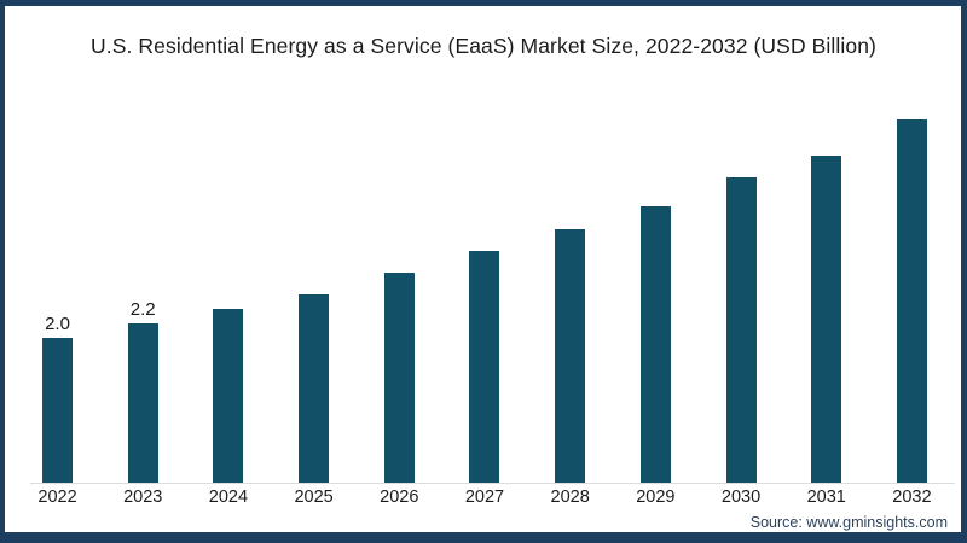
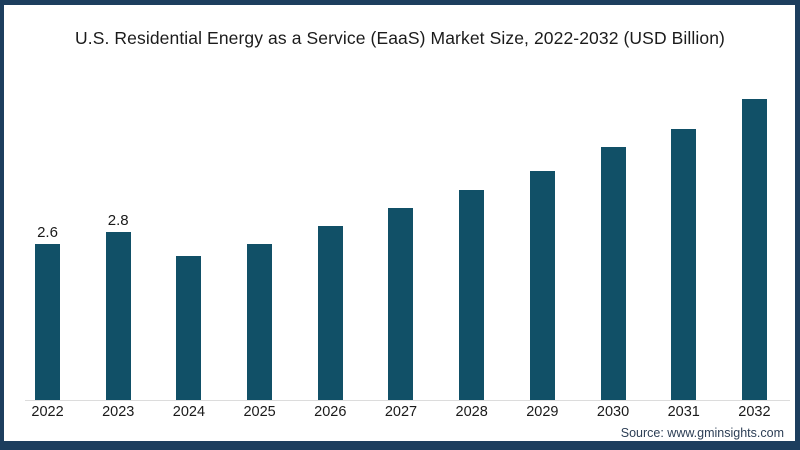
2022: 2.0 -> 2.6
2023: 2.2 -> 2.8
